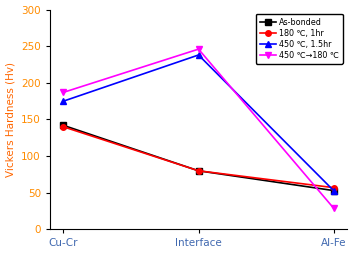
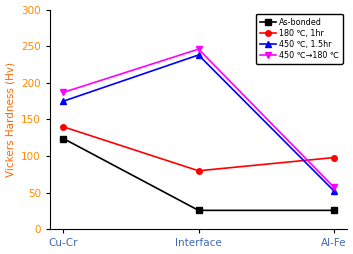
As-bonded/Cu-Cr: 142 -> 124
As-bonded/Interface: 80 -> 26
As-bonded/Al-Fe: 53 -> 26
180 ℃, 1hr/Al-Fe: 57 -> 98
450 ℃→180 ℃/Al-Fe: 29 -> 58
